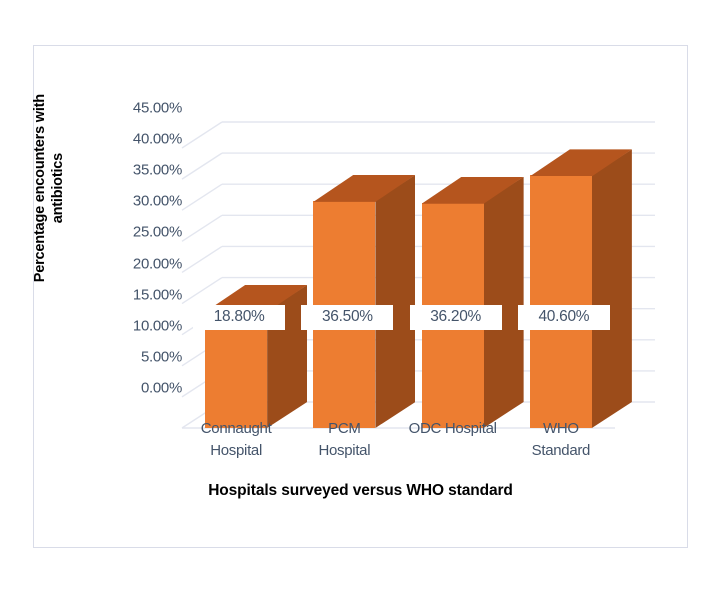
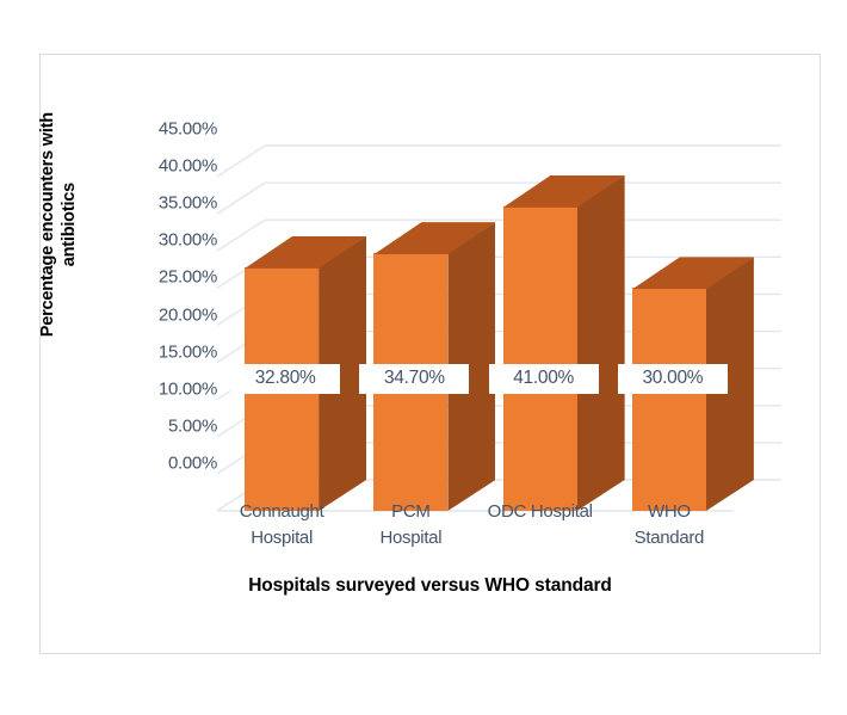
Connaught Hospital: 18.80% -> 32.80%
PCM Hospital: 36.50% -> 34.70%
ODC Hospital: 36.20% -> 41.00%
WHO Standard: 40.60% -> 30.00%
